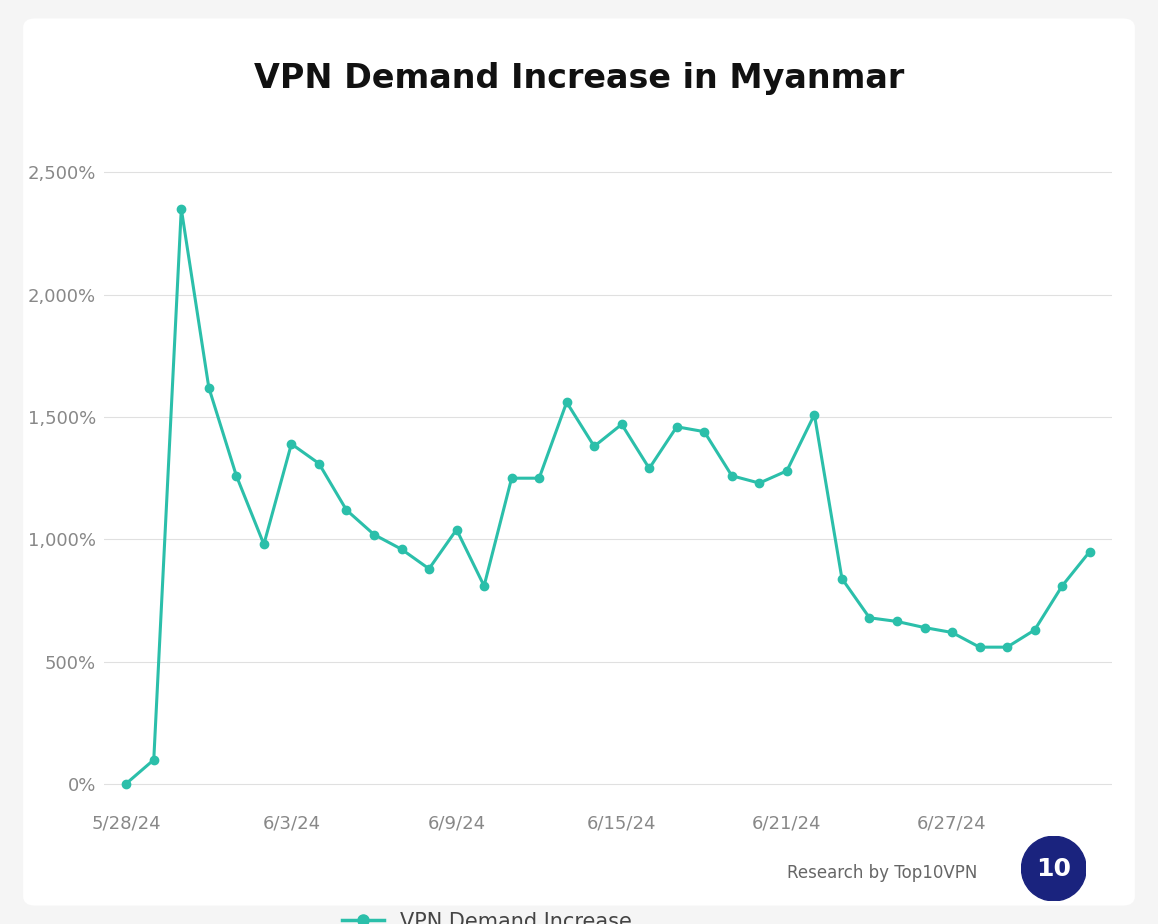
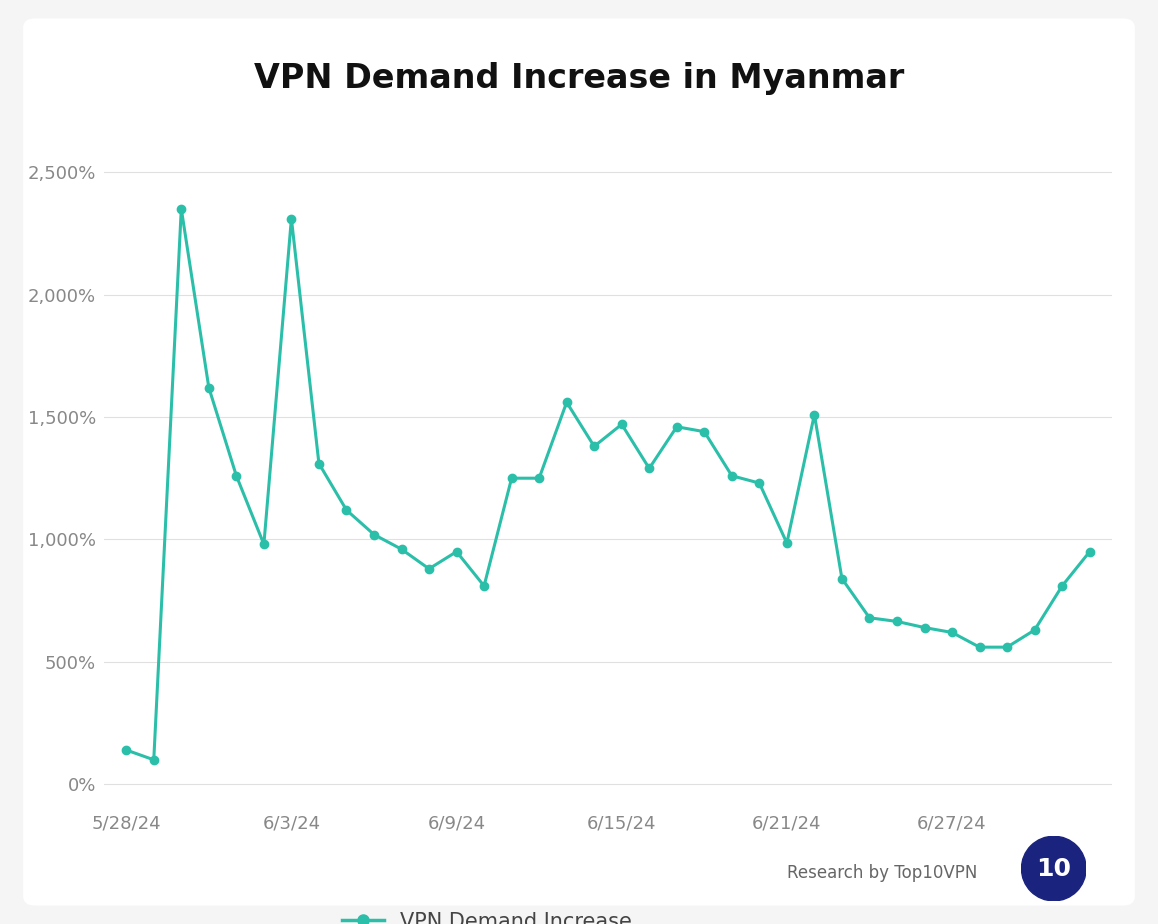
5/28/24: 3% -> 140%
6/3/24: 1,390% -> 2,310%
6/9/24: 1,040% -> 950%
6/21/24: 1,280% -> 985%
